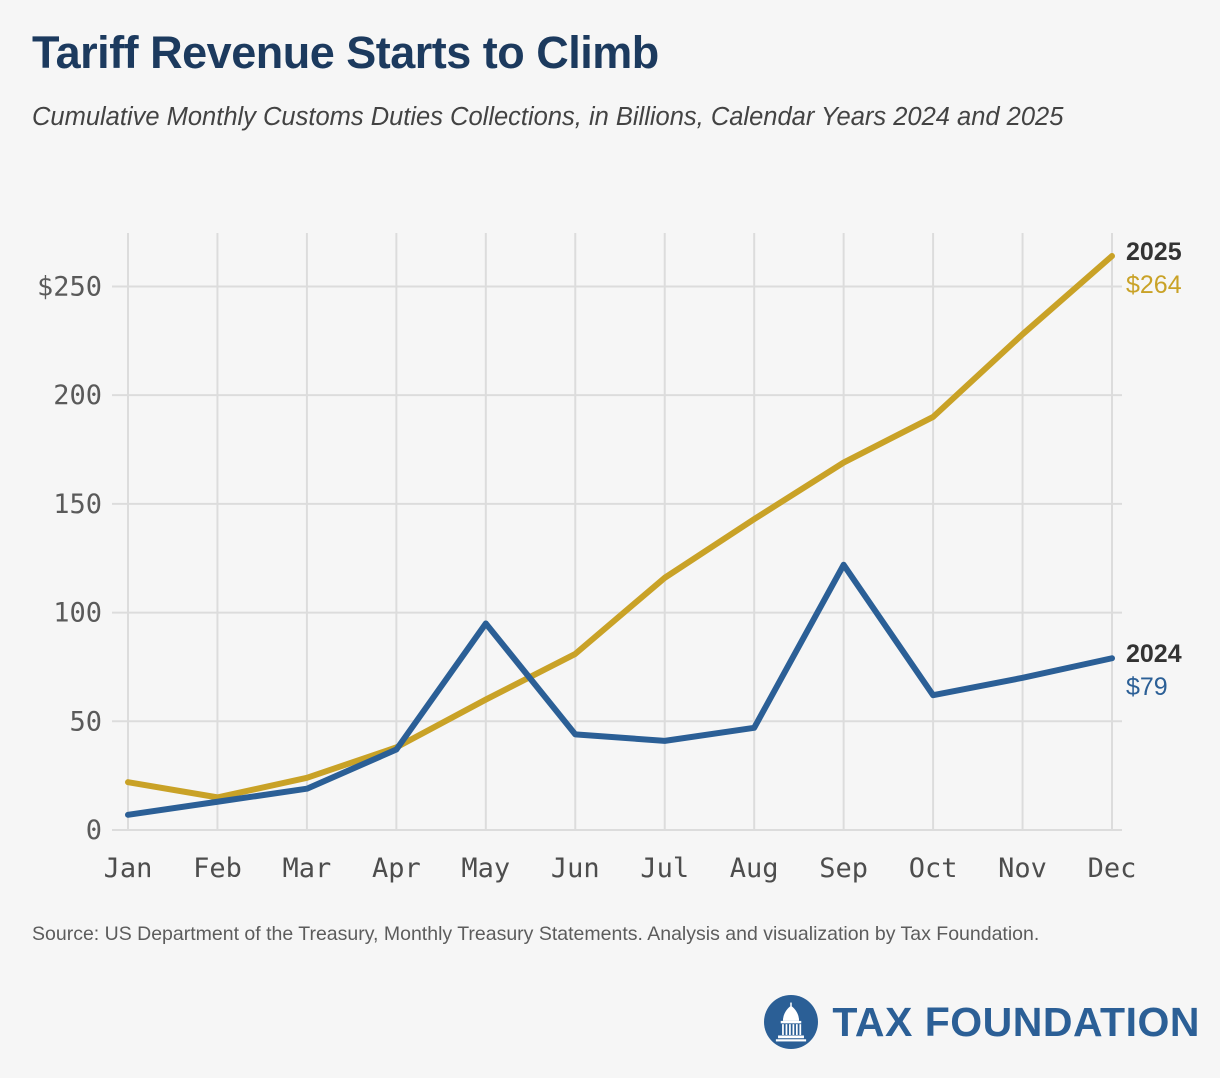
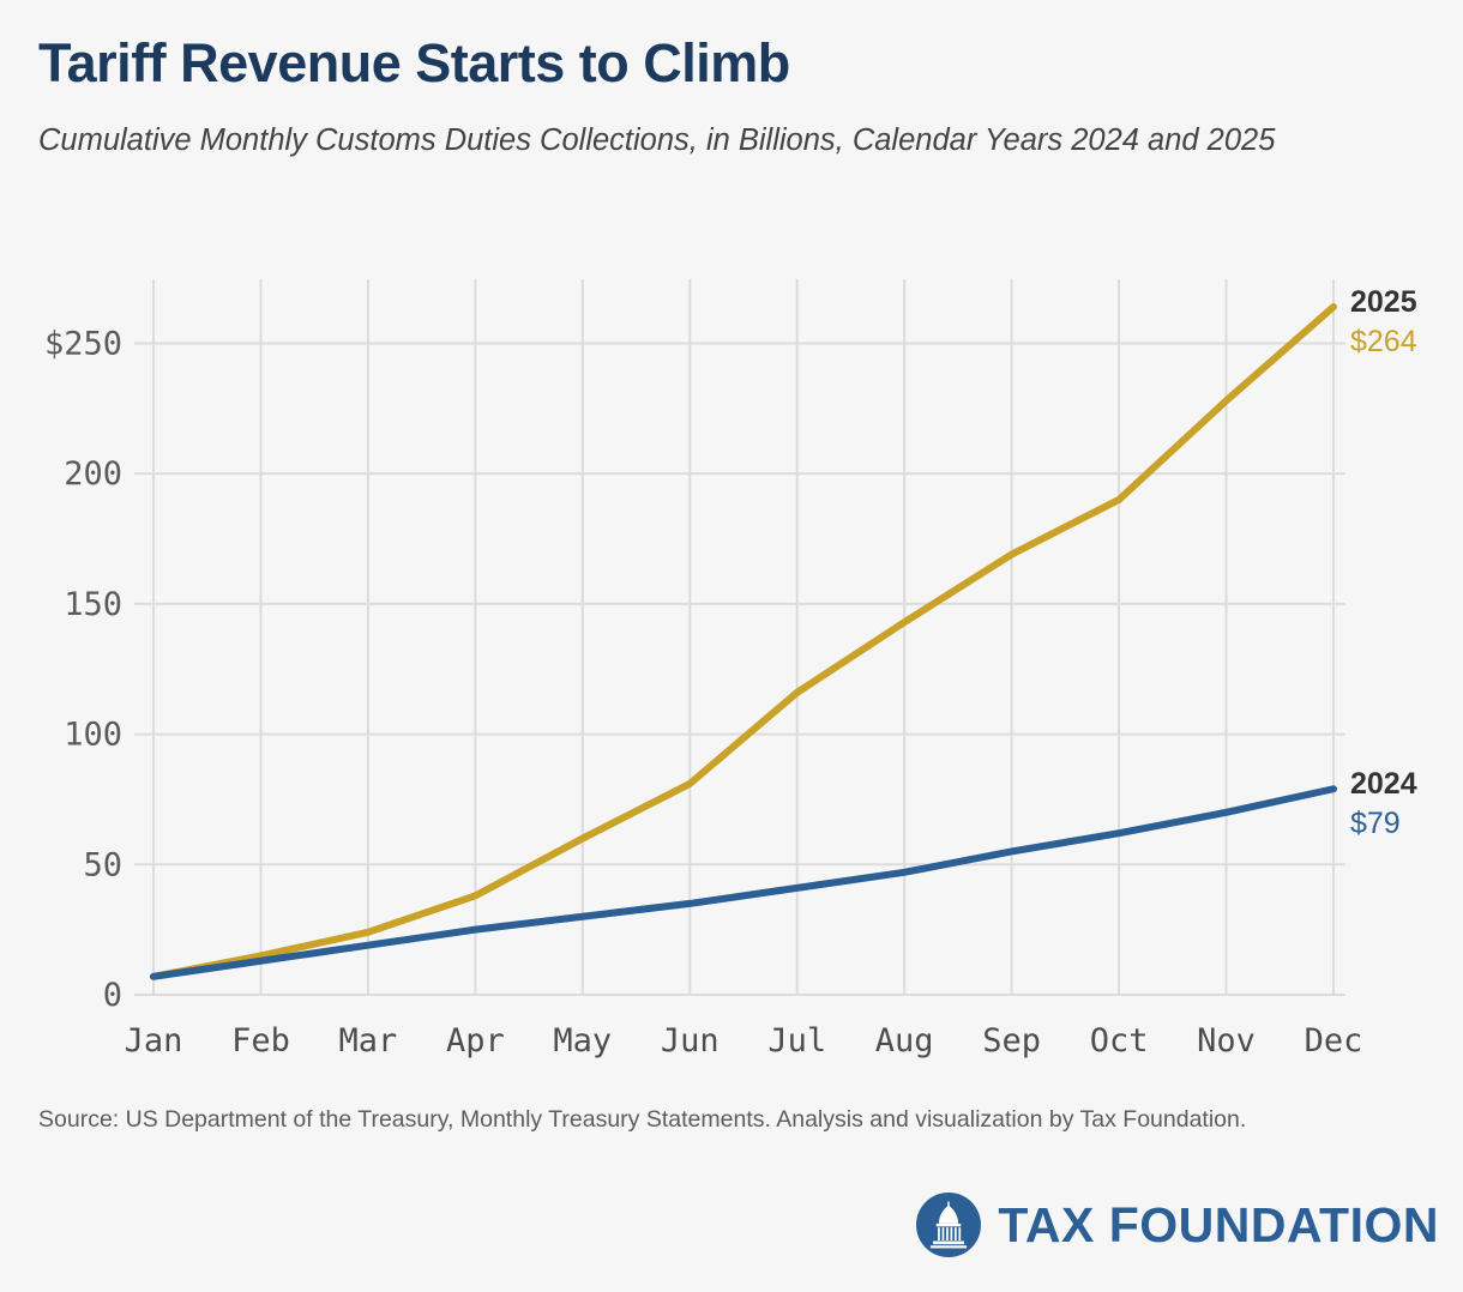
2025/Jan: $22 -> $7
2024/Apr: $37 -> $25
2024/May: $95 -> $30
2024/Jun: $44 -> $35
2024/Sep: $122 -> $55
